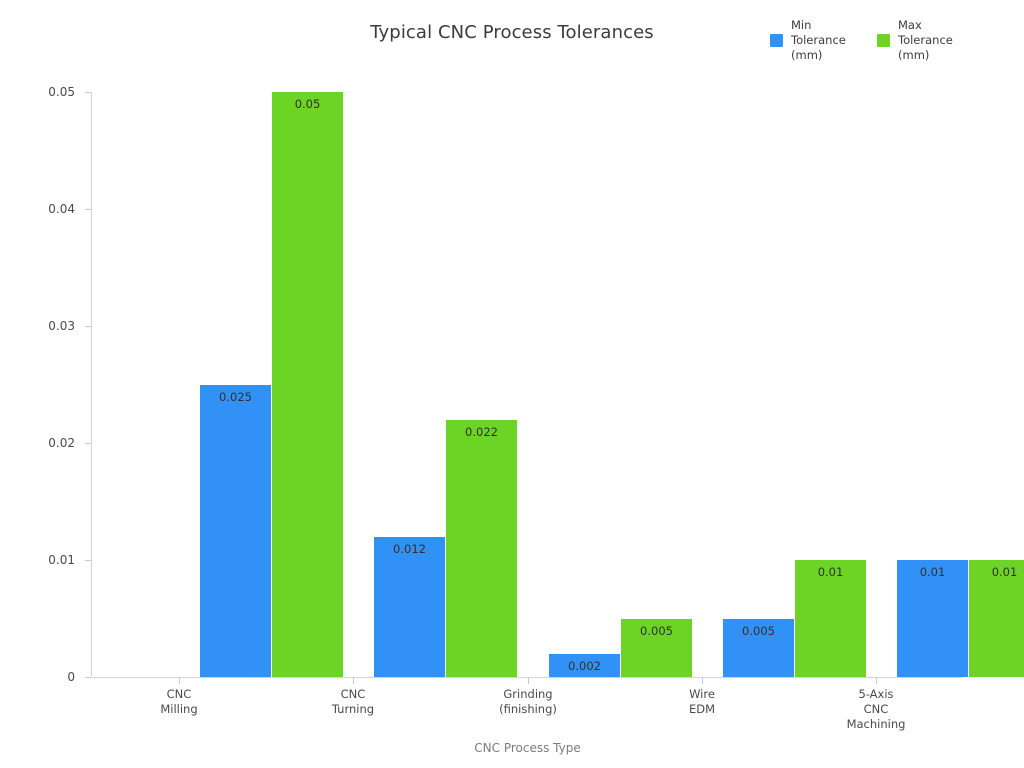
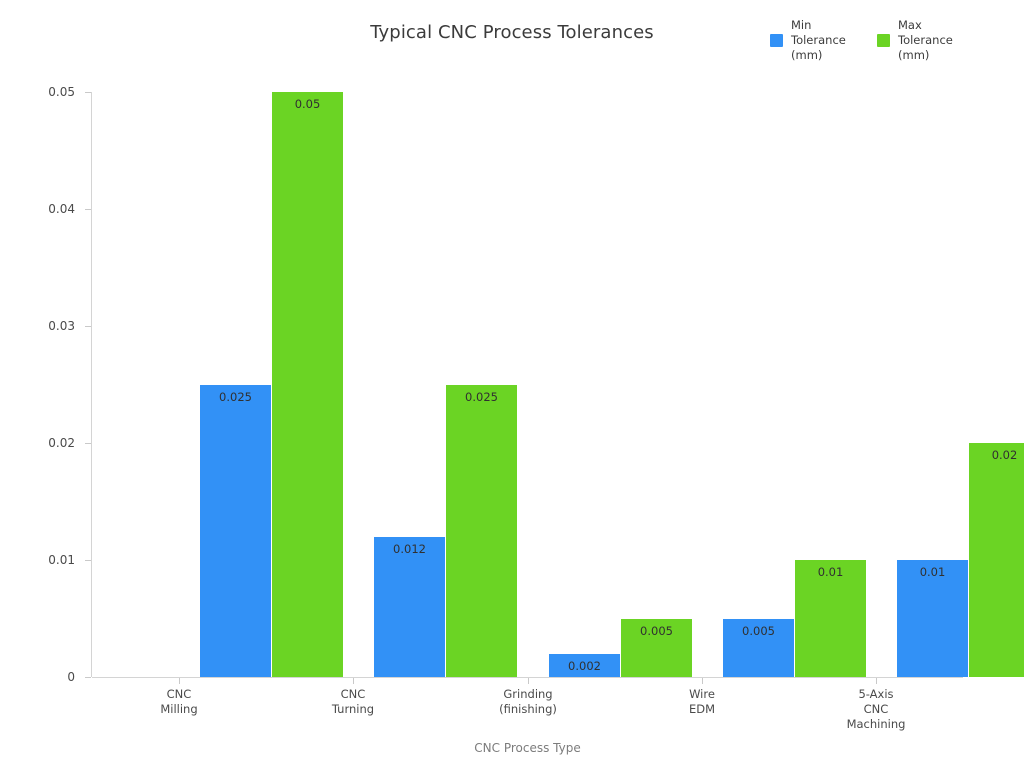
Max Tolerance (mm)/CNC Turning: 0.022 -> 0.025
Max Tolerance (mm)/5-Axis CNC Machining: 0.01 -> 0.02
